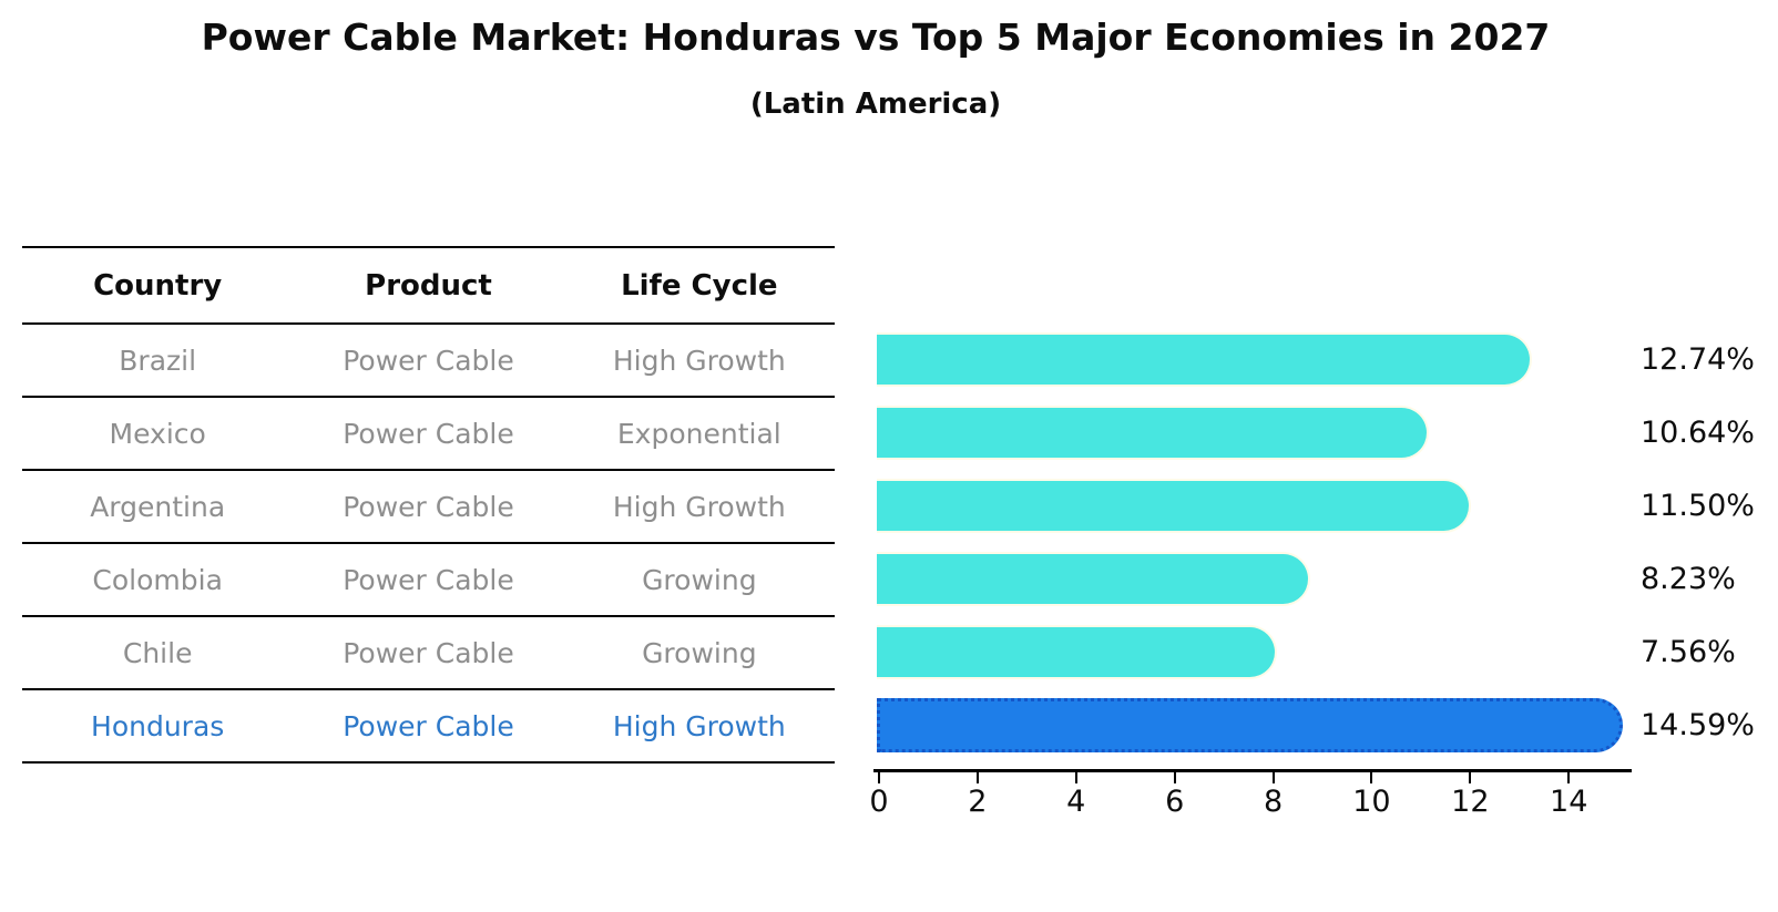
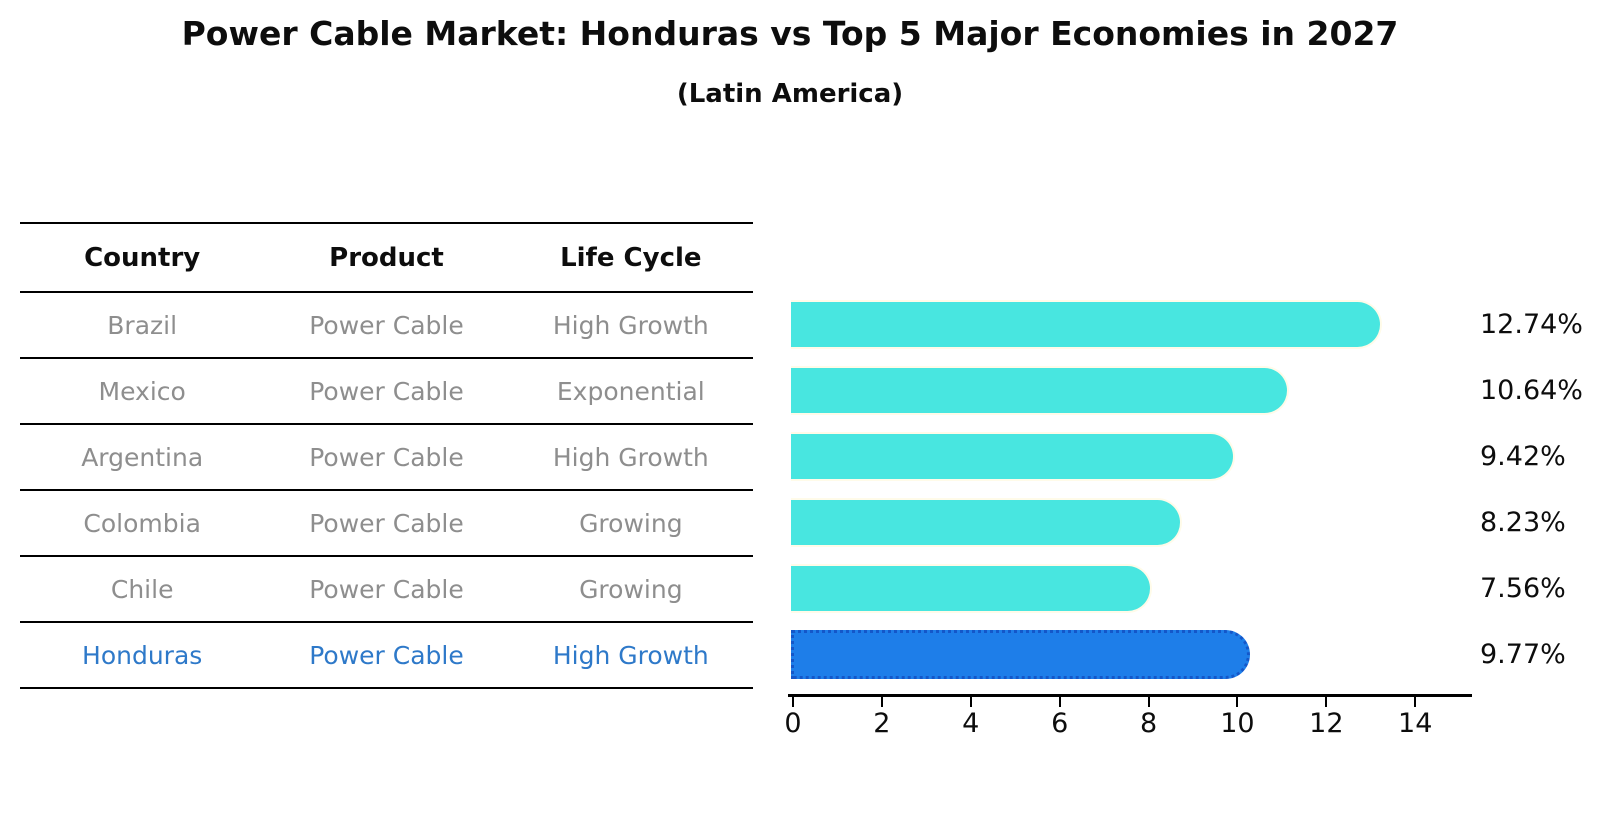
Argentina: 11.50% -> 9.42%
Honduras: 14.59% -> 9.77%
